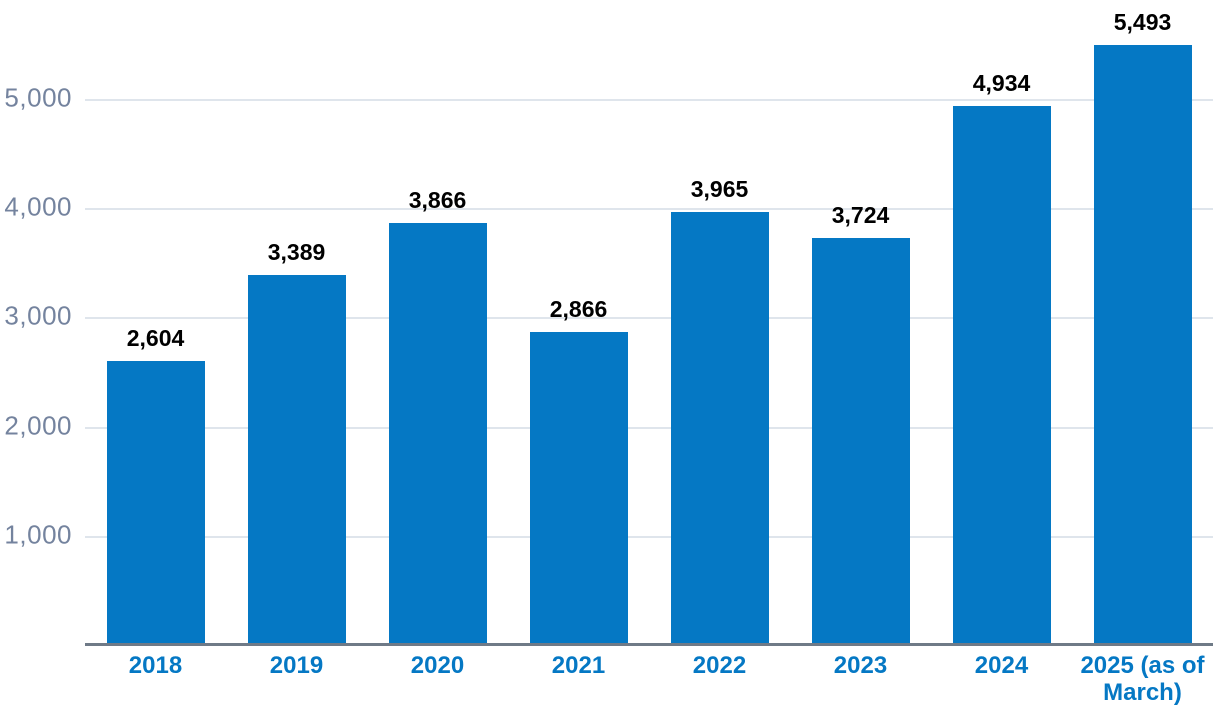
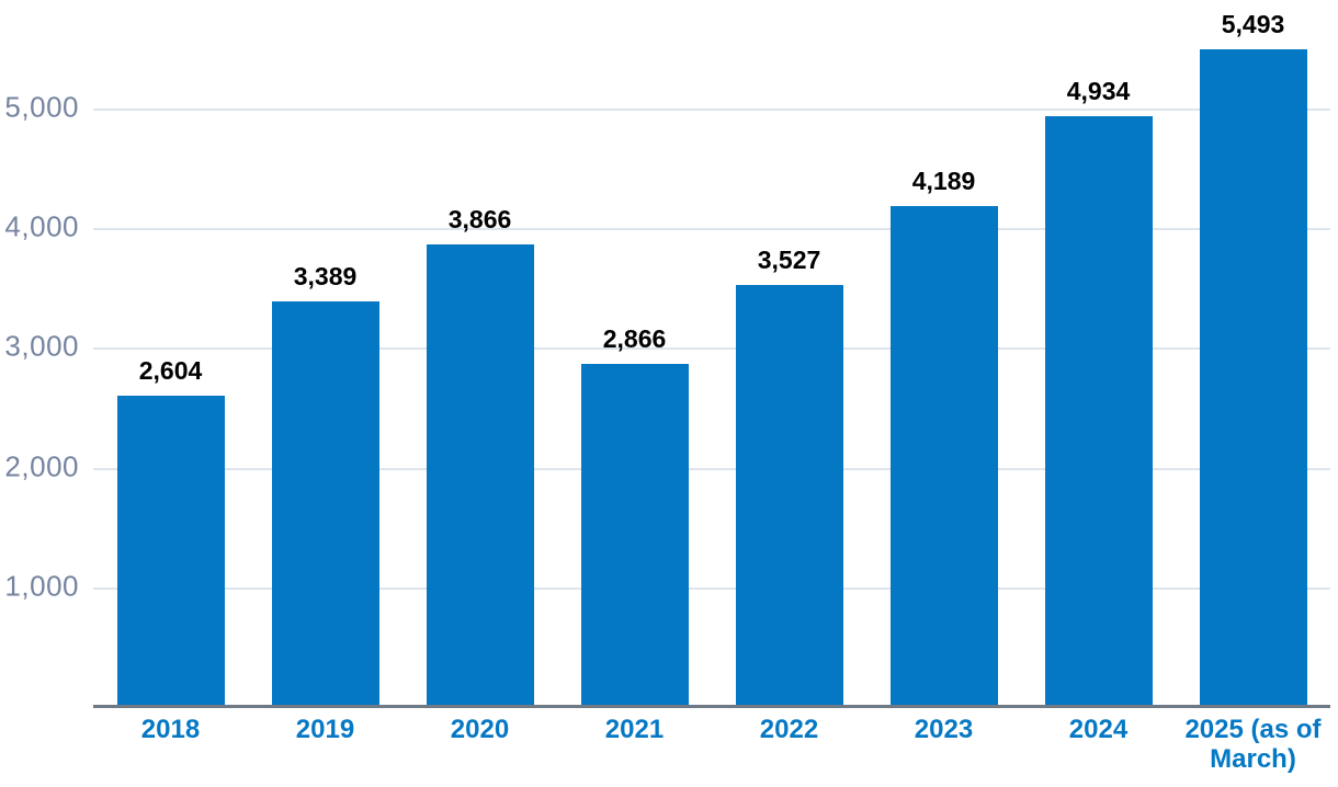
2022: 3,965 -> 3,527
2023: 3,724 -> 4,189
